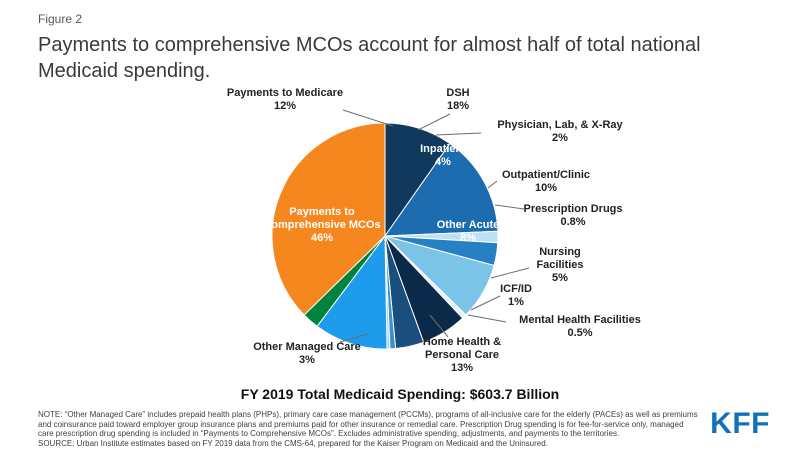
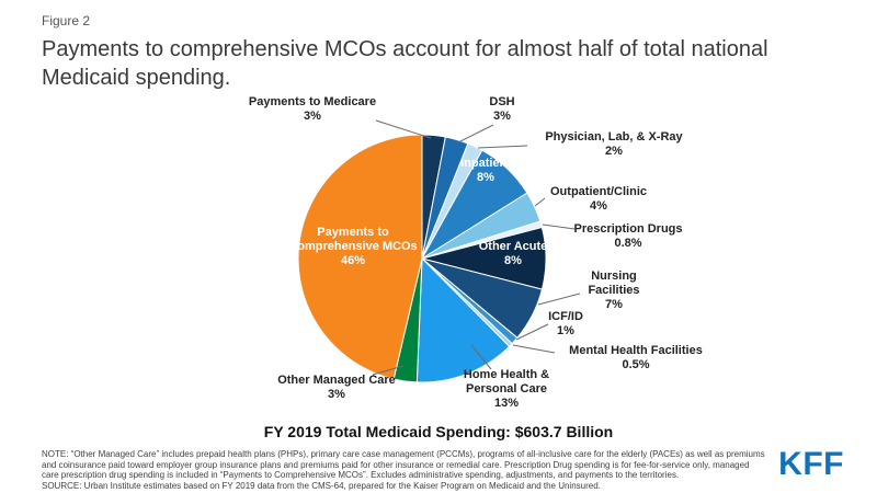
Payments to Medicare: 12% -> 3%
DSH: 18% -> 3%
Inpatient: 4% -> 8%
Outpatient/Clinic: 10% -> 4%
Nursing Facilities: 5% -> 7%
